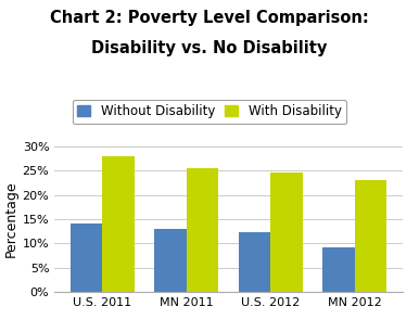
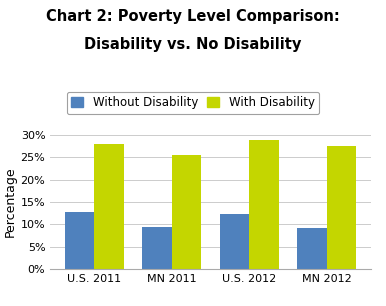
Without Disability/U.S. 2011: 14.0% -> 12.7%
Without Disability/MN 2011: 13.0% -> 9.5%
With Disability/U.S. 2012: 24.5% -> 28.7%
With Disability/MN 2012: 23.0% -> 27.4%
